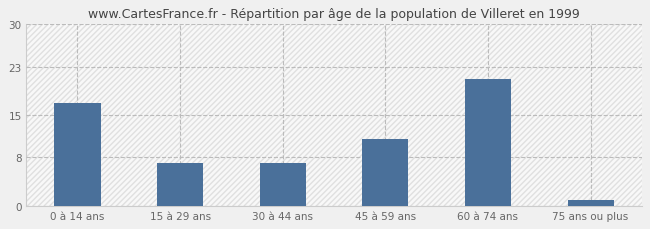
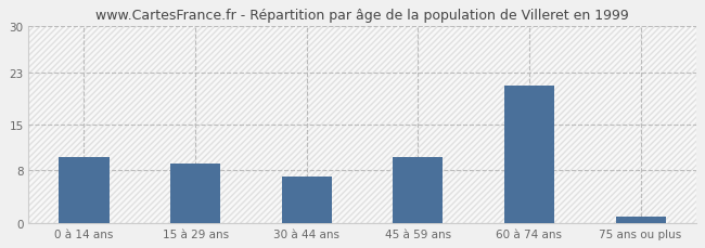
0 à 14 ans: 17 -> 10
15 à 29 ans: 7 -> 9
45 à 59 ans: 11 -> 10
